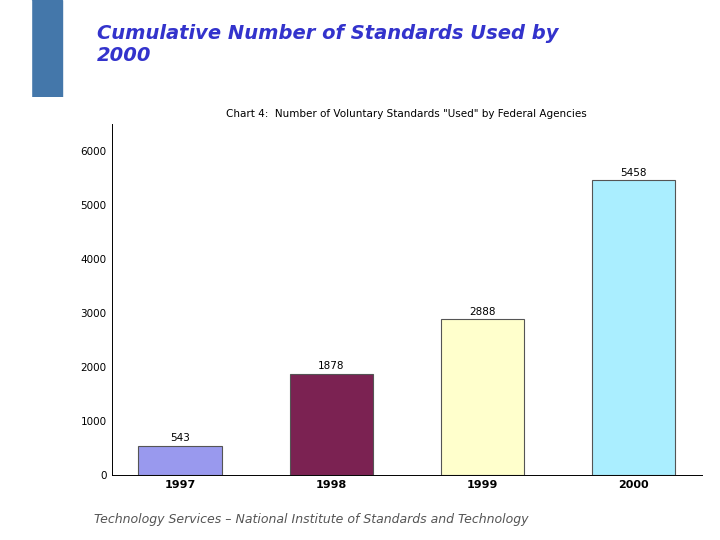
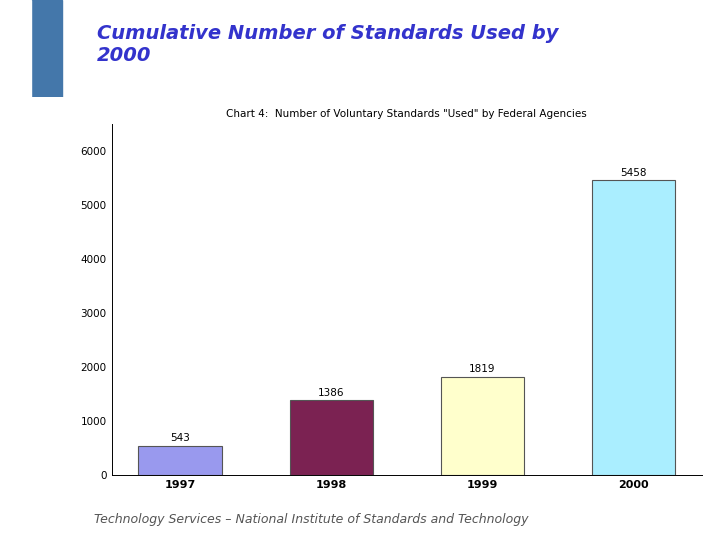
1998: 1878 -> 1386
1999: 2888 -> 1819
